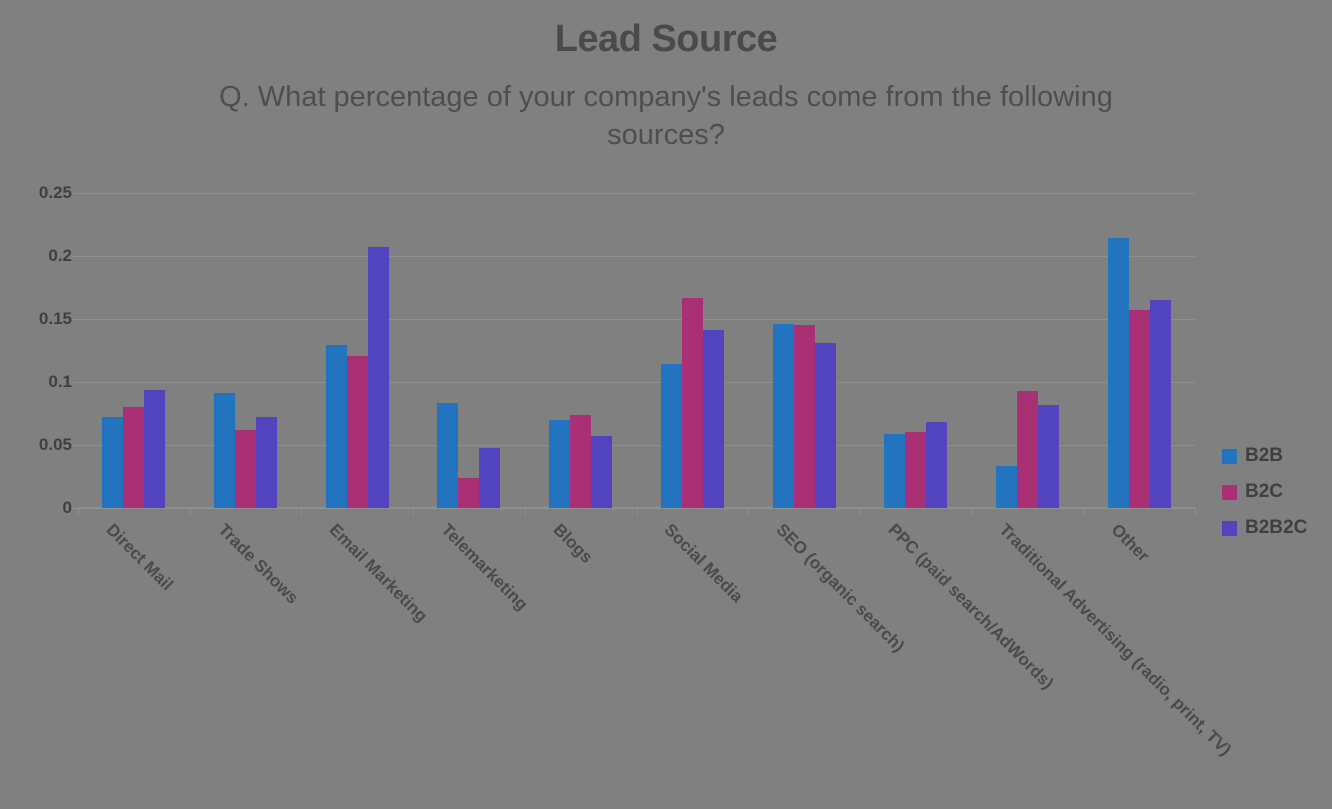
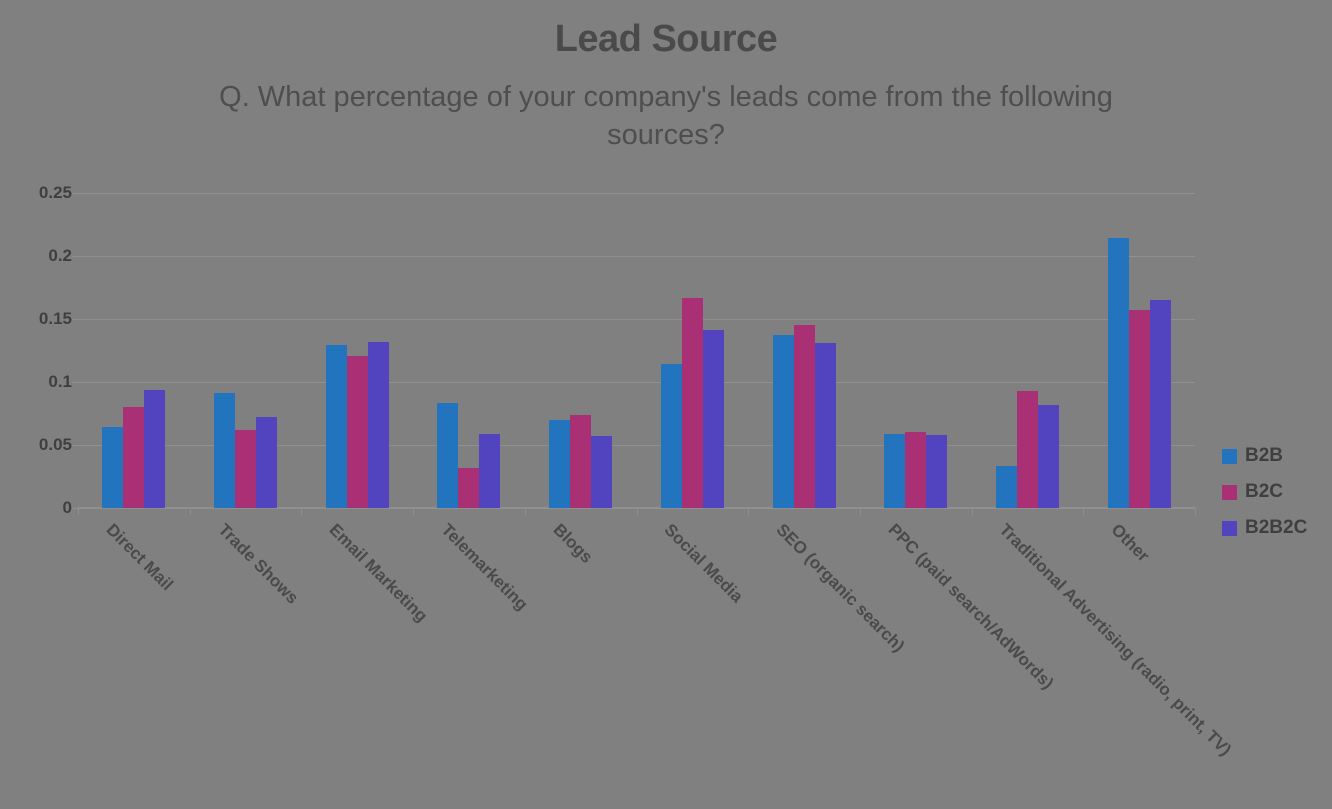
B2B/Direct Mail: 0.072 -> 0.064
B2B2C/Email Marketing: 0.207 -> 0.132
B2C/Telemarketing: 0.024 -> 0.032
B2B2C/Telemarketing: 0.048 -> 0.059
B2B/SEO (organic search): 0.146 -> 0.137
B2B2C/PPC (paid search/AdWords): 0.068 -> 0.058
